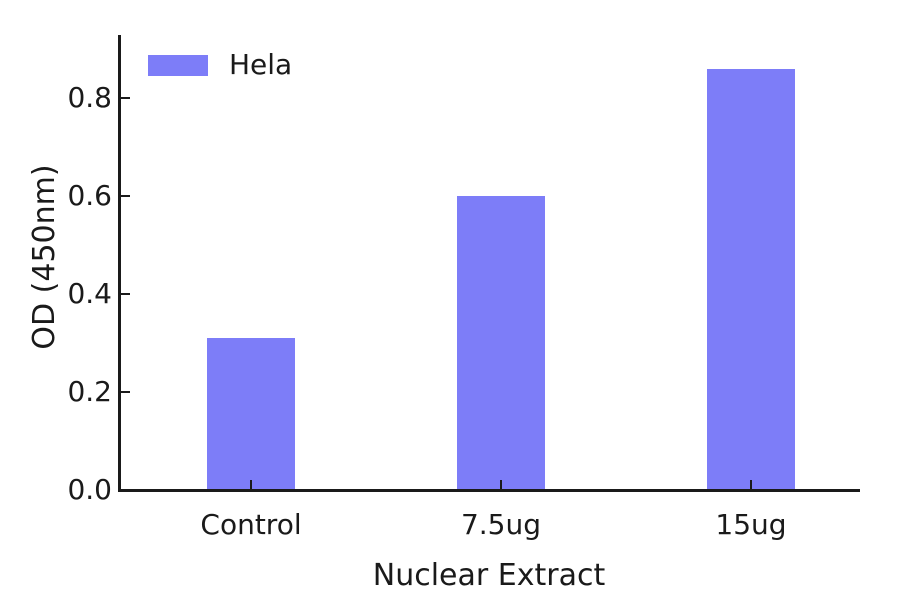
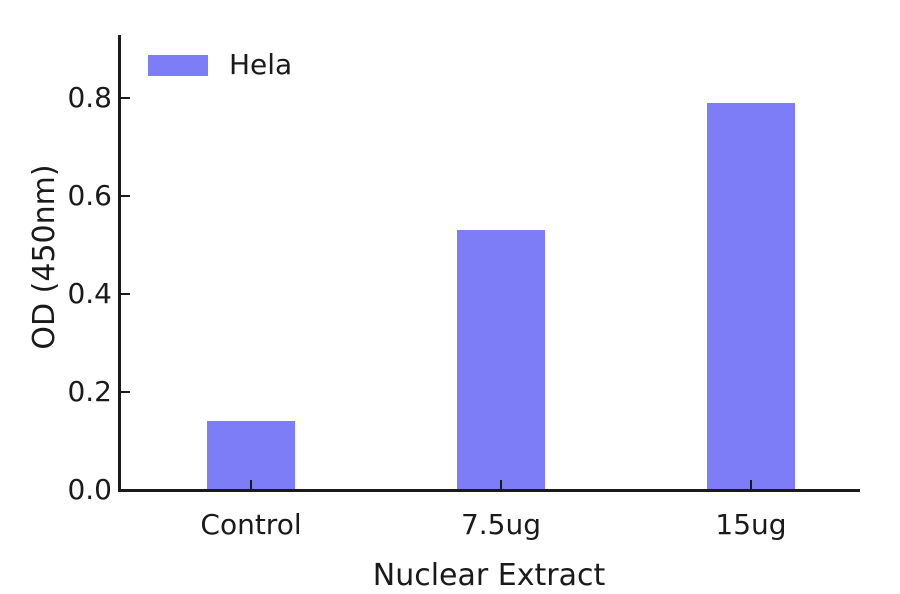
Control: 0.31 -> 0.14
7.5ug: 0.60 -> 0.53
15ug: 0.86 -> 0.79
